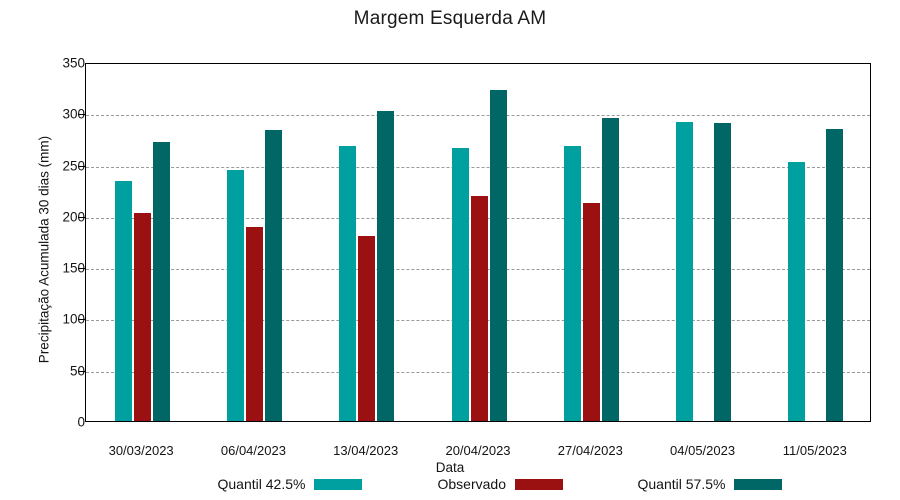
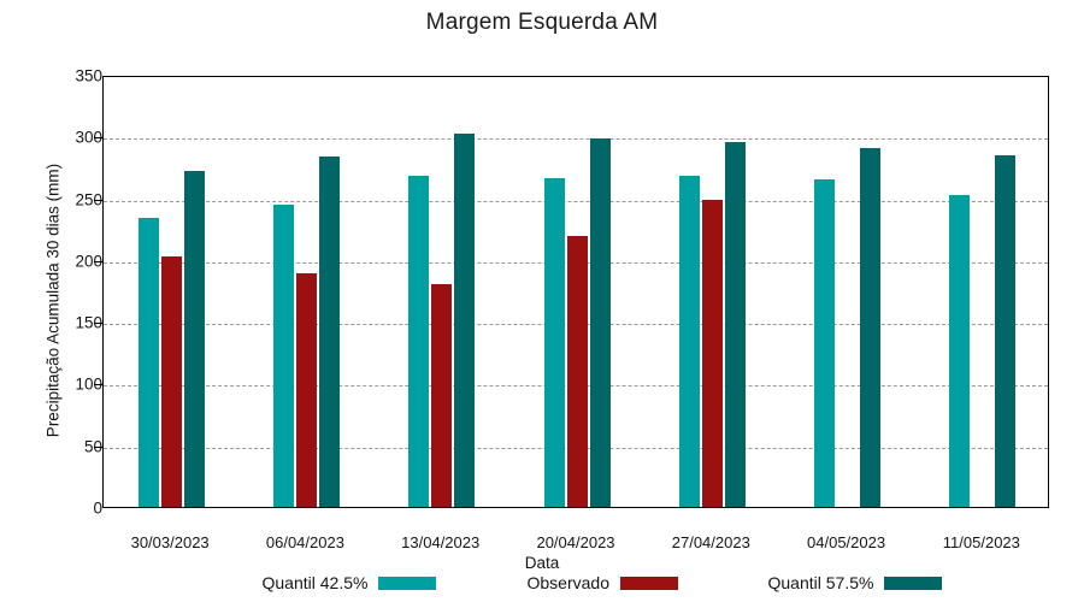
Quantil 57.5%/20/04/2023: 323 -> 298
Observado/27/04/2023: 213 -> 249
Quantil 42.5%/04/05/2023: 292 -> 265
